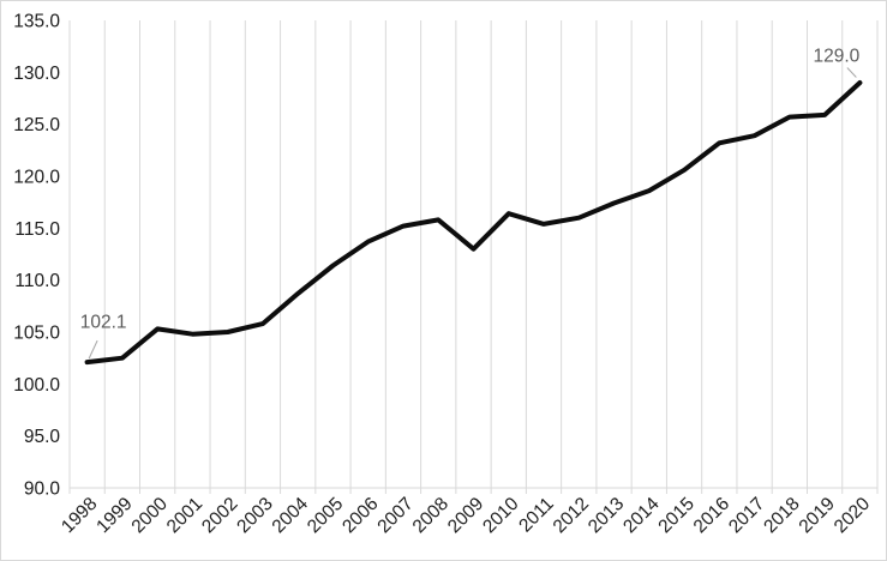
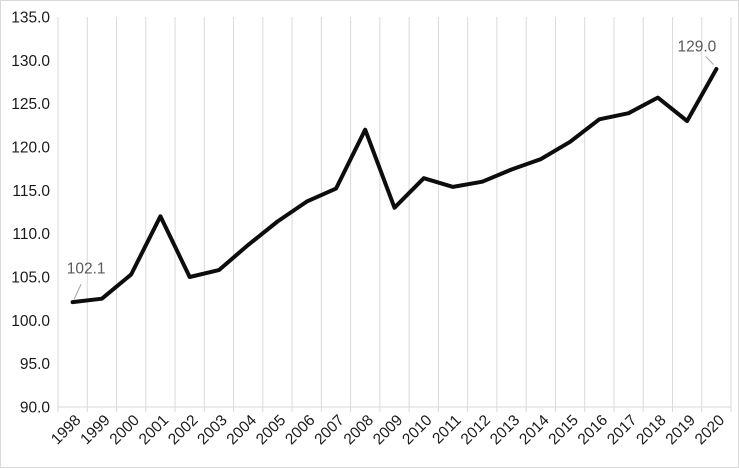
2001: 105 -> 112
2008: 116 -> 122
2019: 126 -> 123
